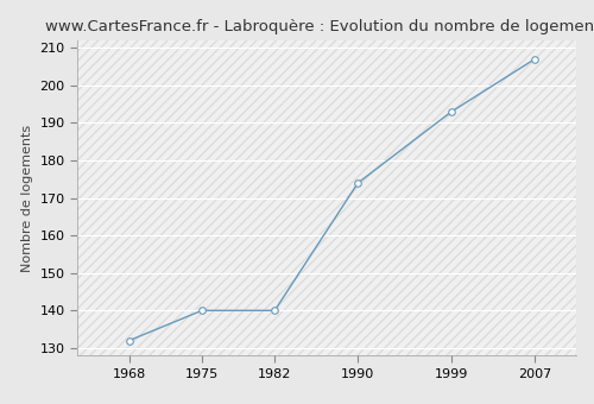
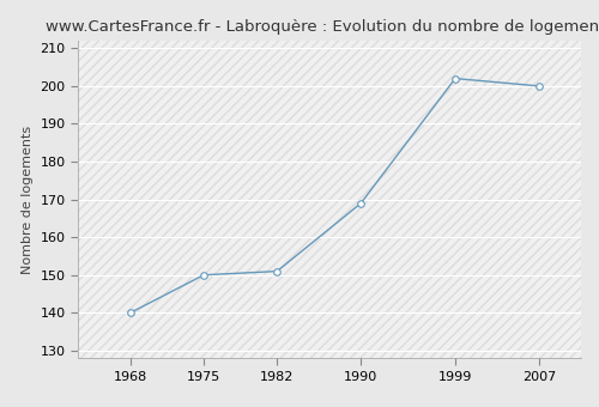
1968: 132 -> 140
1975: 140 -> 150
1982: 140 -> 151
1990: 174 -> 169
1999: 193 -> 202
2007: 207 -> 200
